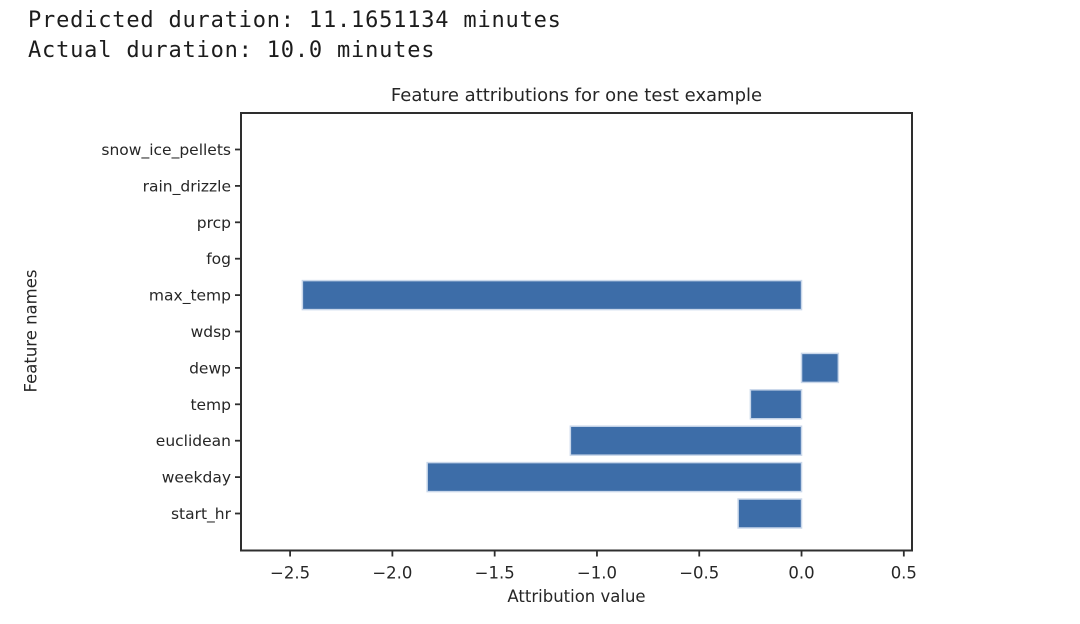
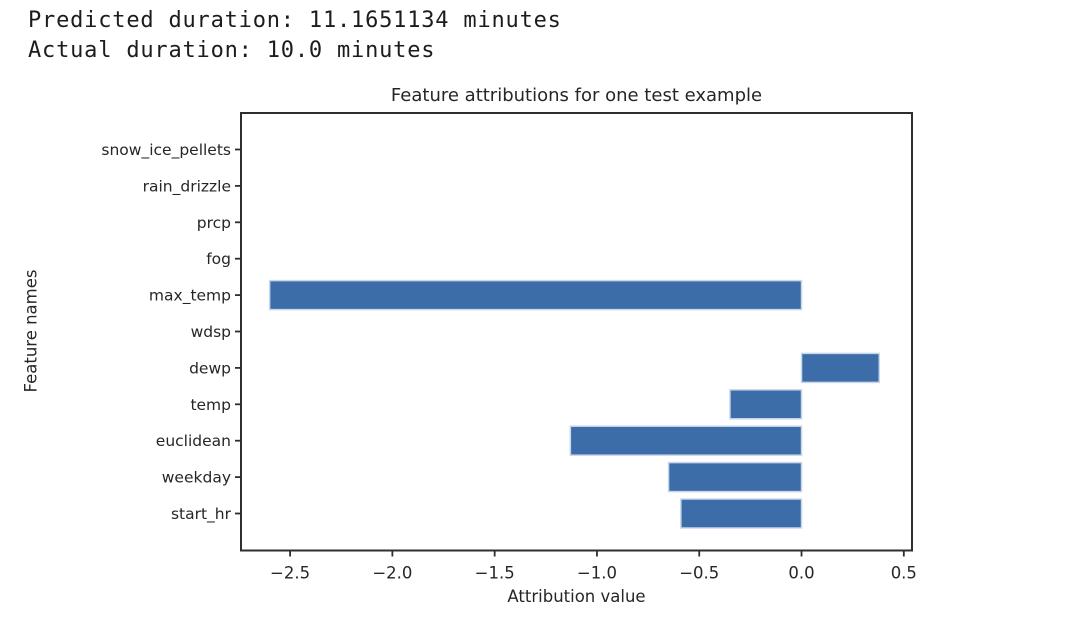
max_temp: -2.44 -> -2.60
dewp: 0.18 -> 0.38
temp: -0.25 -> -0.35
weekday: -1.83 -> -0.65
start_hr: -0.31 -> -0.59
